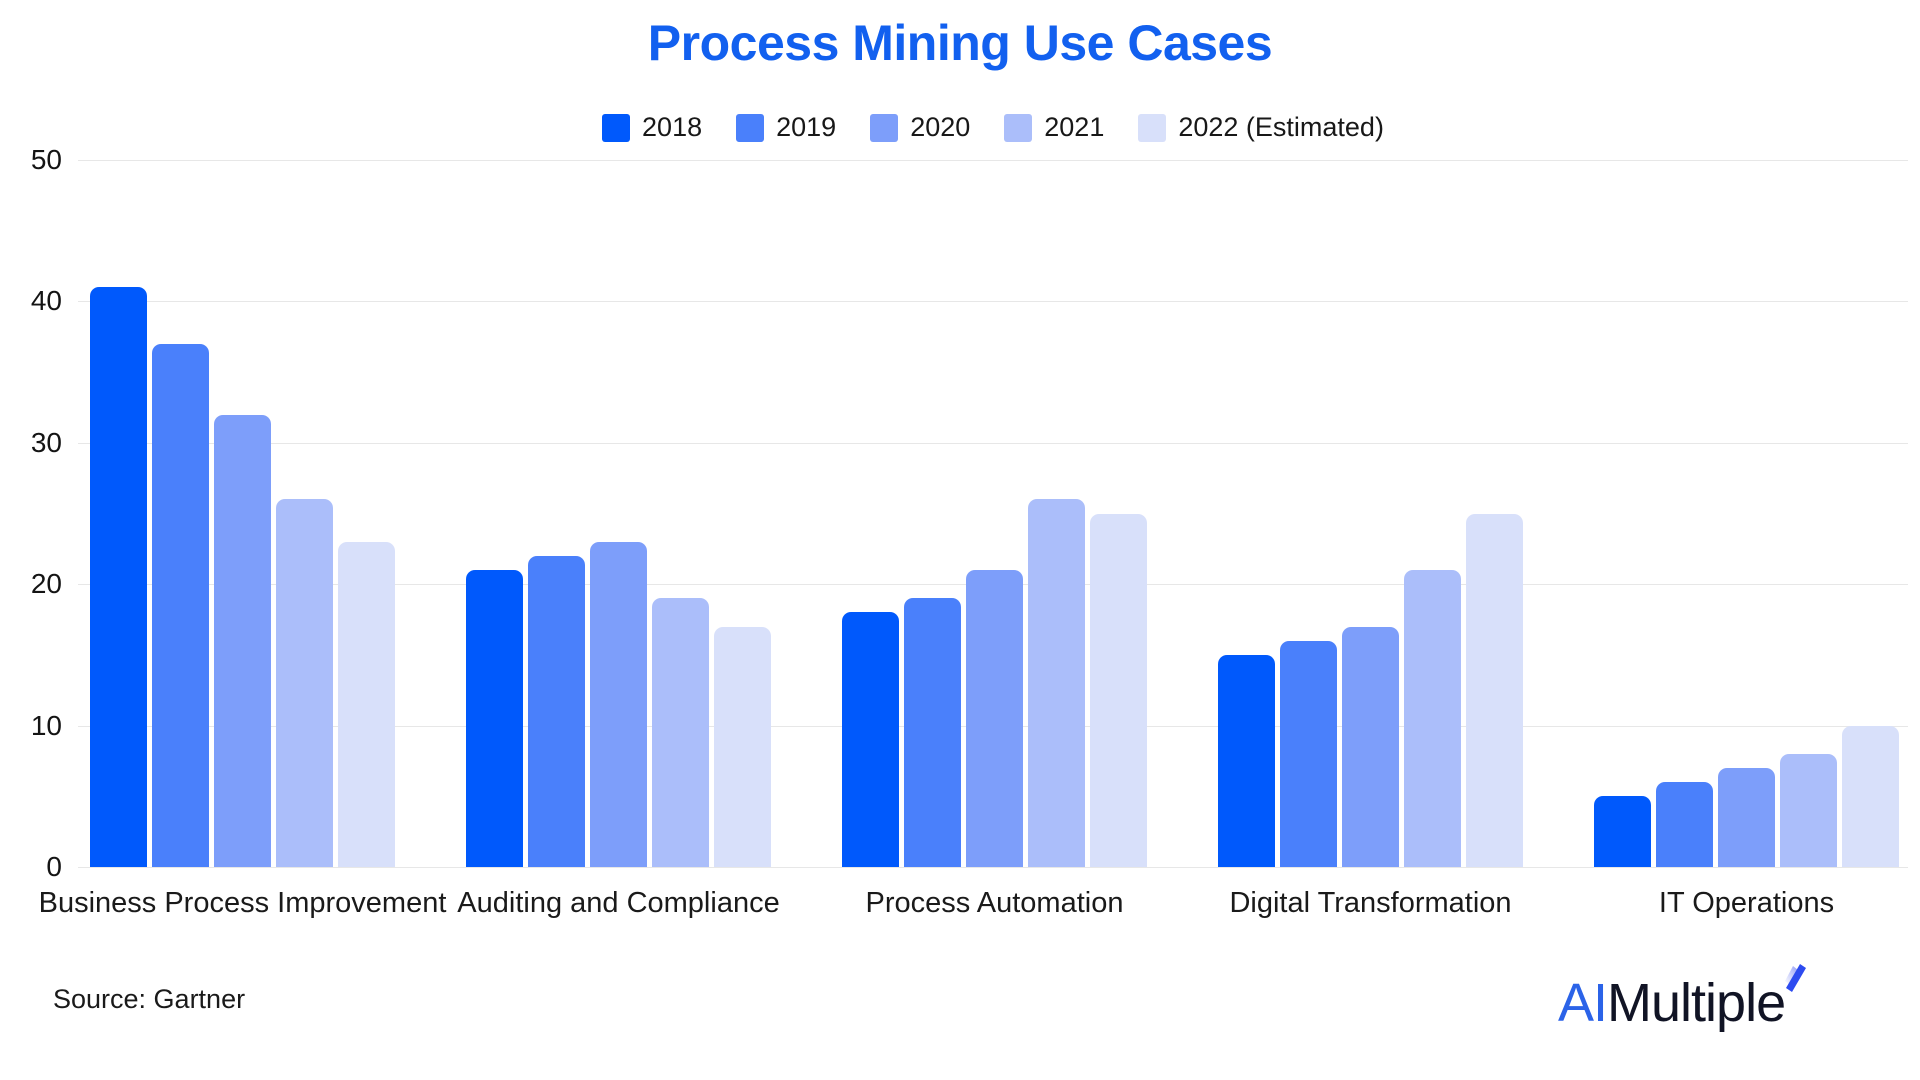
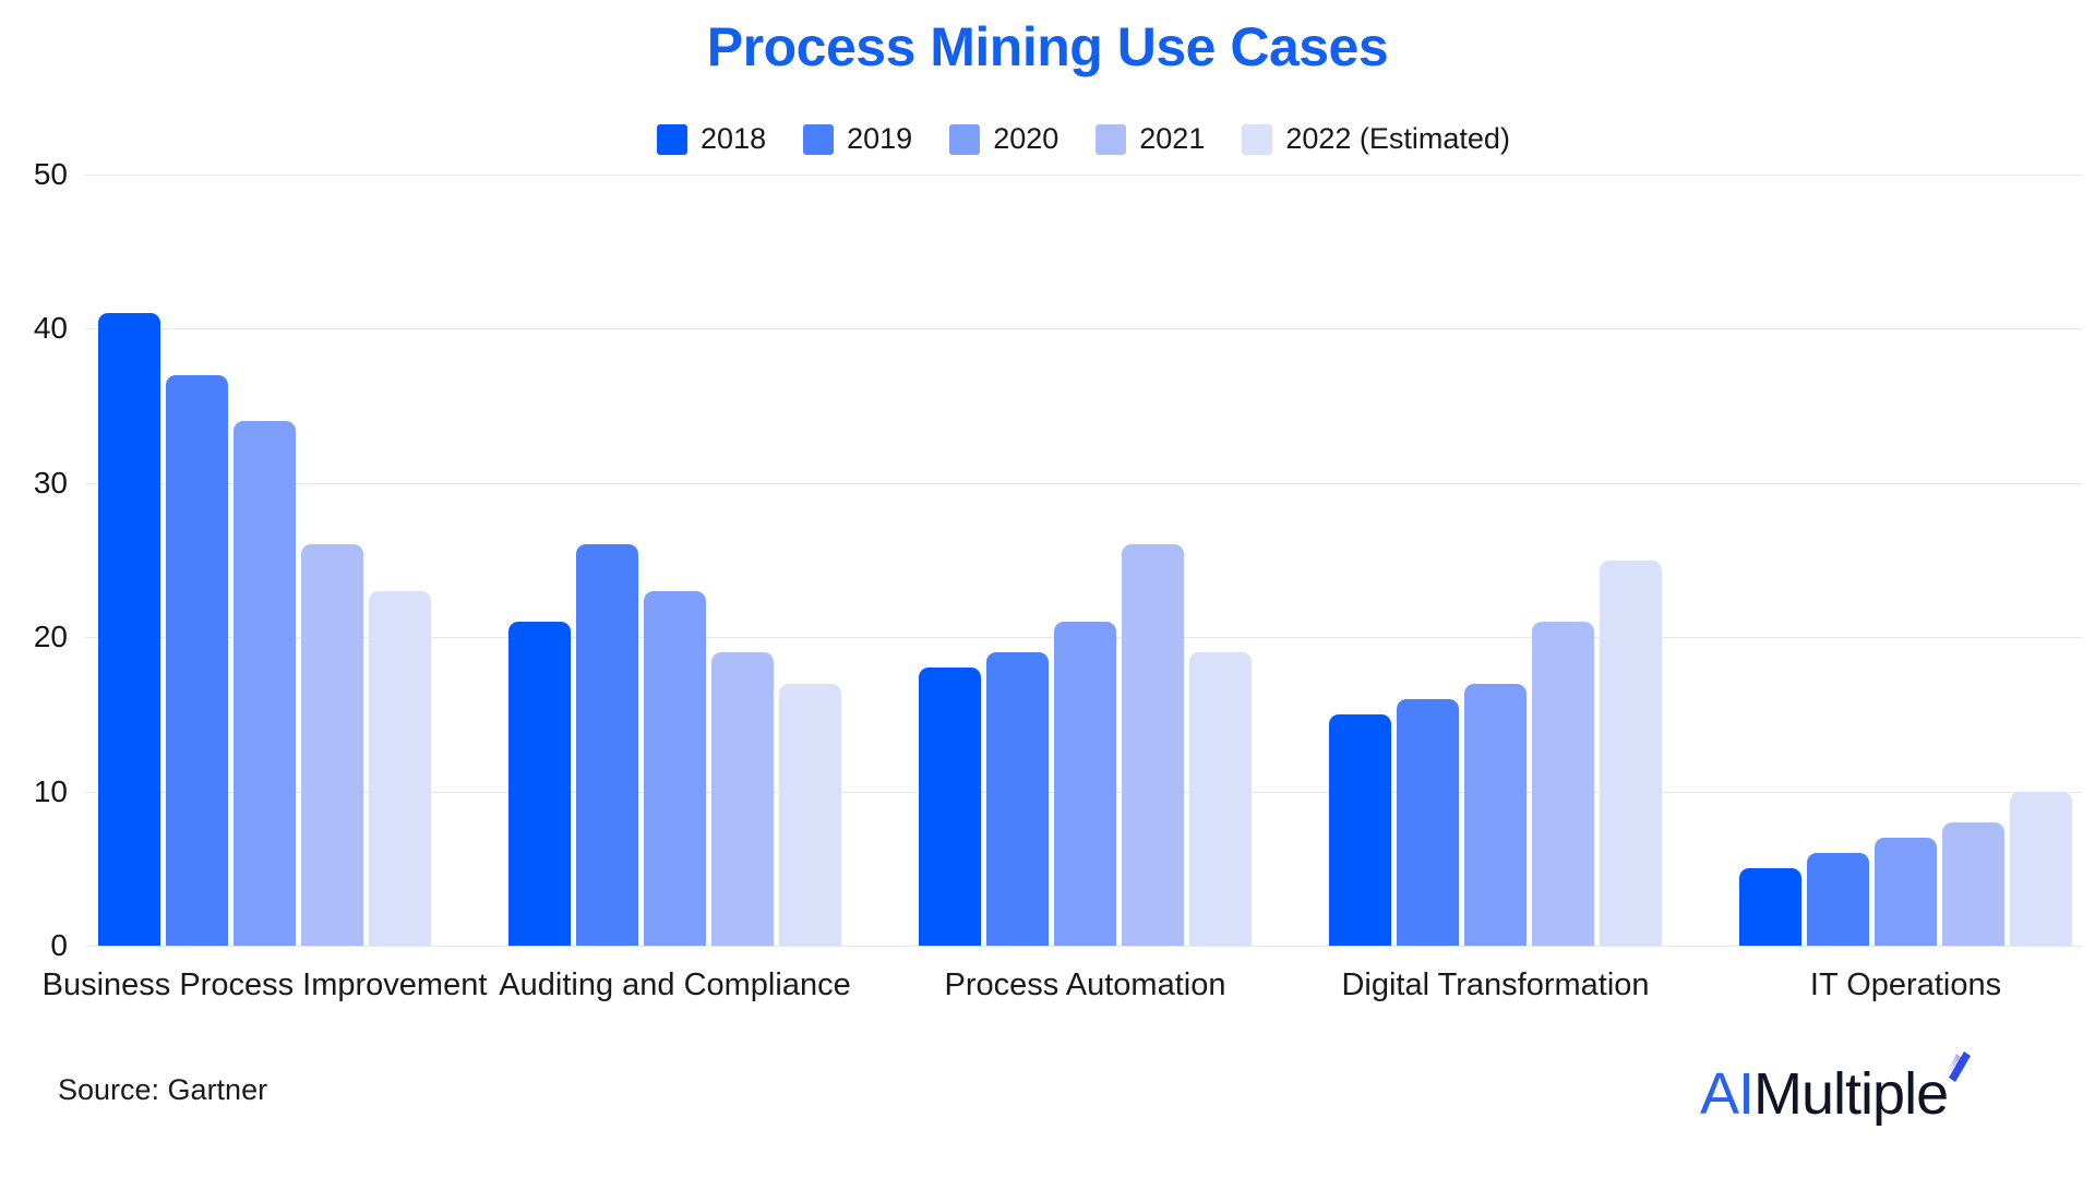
2020/Business Process Improvement: 32 -> 34
2019/Auditing and Compliance: 22 -> 26
2022 (Estimated)/Process Automation: 25 -> 19
